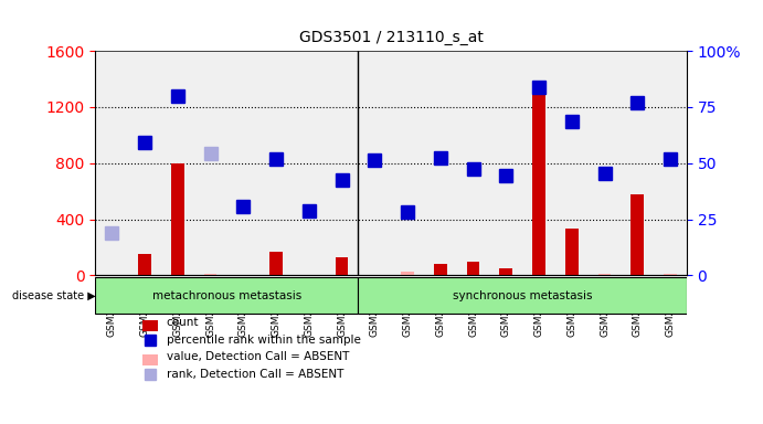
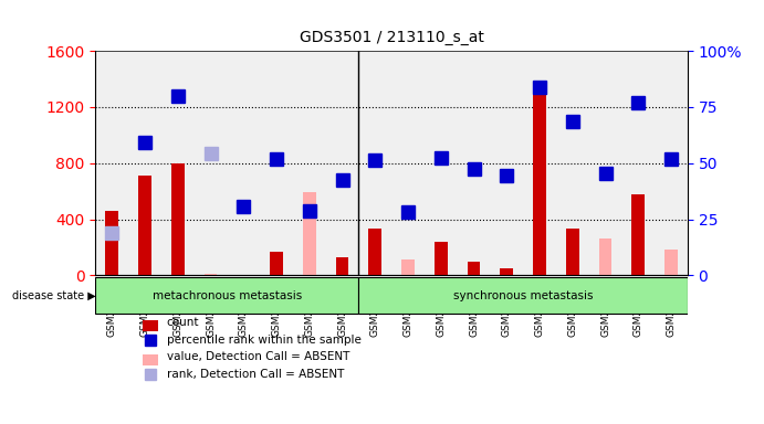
GSM277231: 0 -> 460
GSM277236: 150 -> 710
GSM277253: 0 -> 590
GSM277466: 0 -> 330
GSM277469: 20 -> 110
GSM277477: 80 -> 240
GSM277646: 10 -> 260
GSM277648: 10 -> 180
